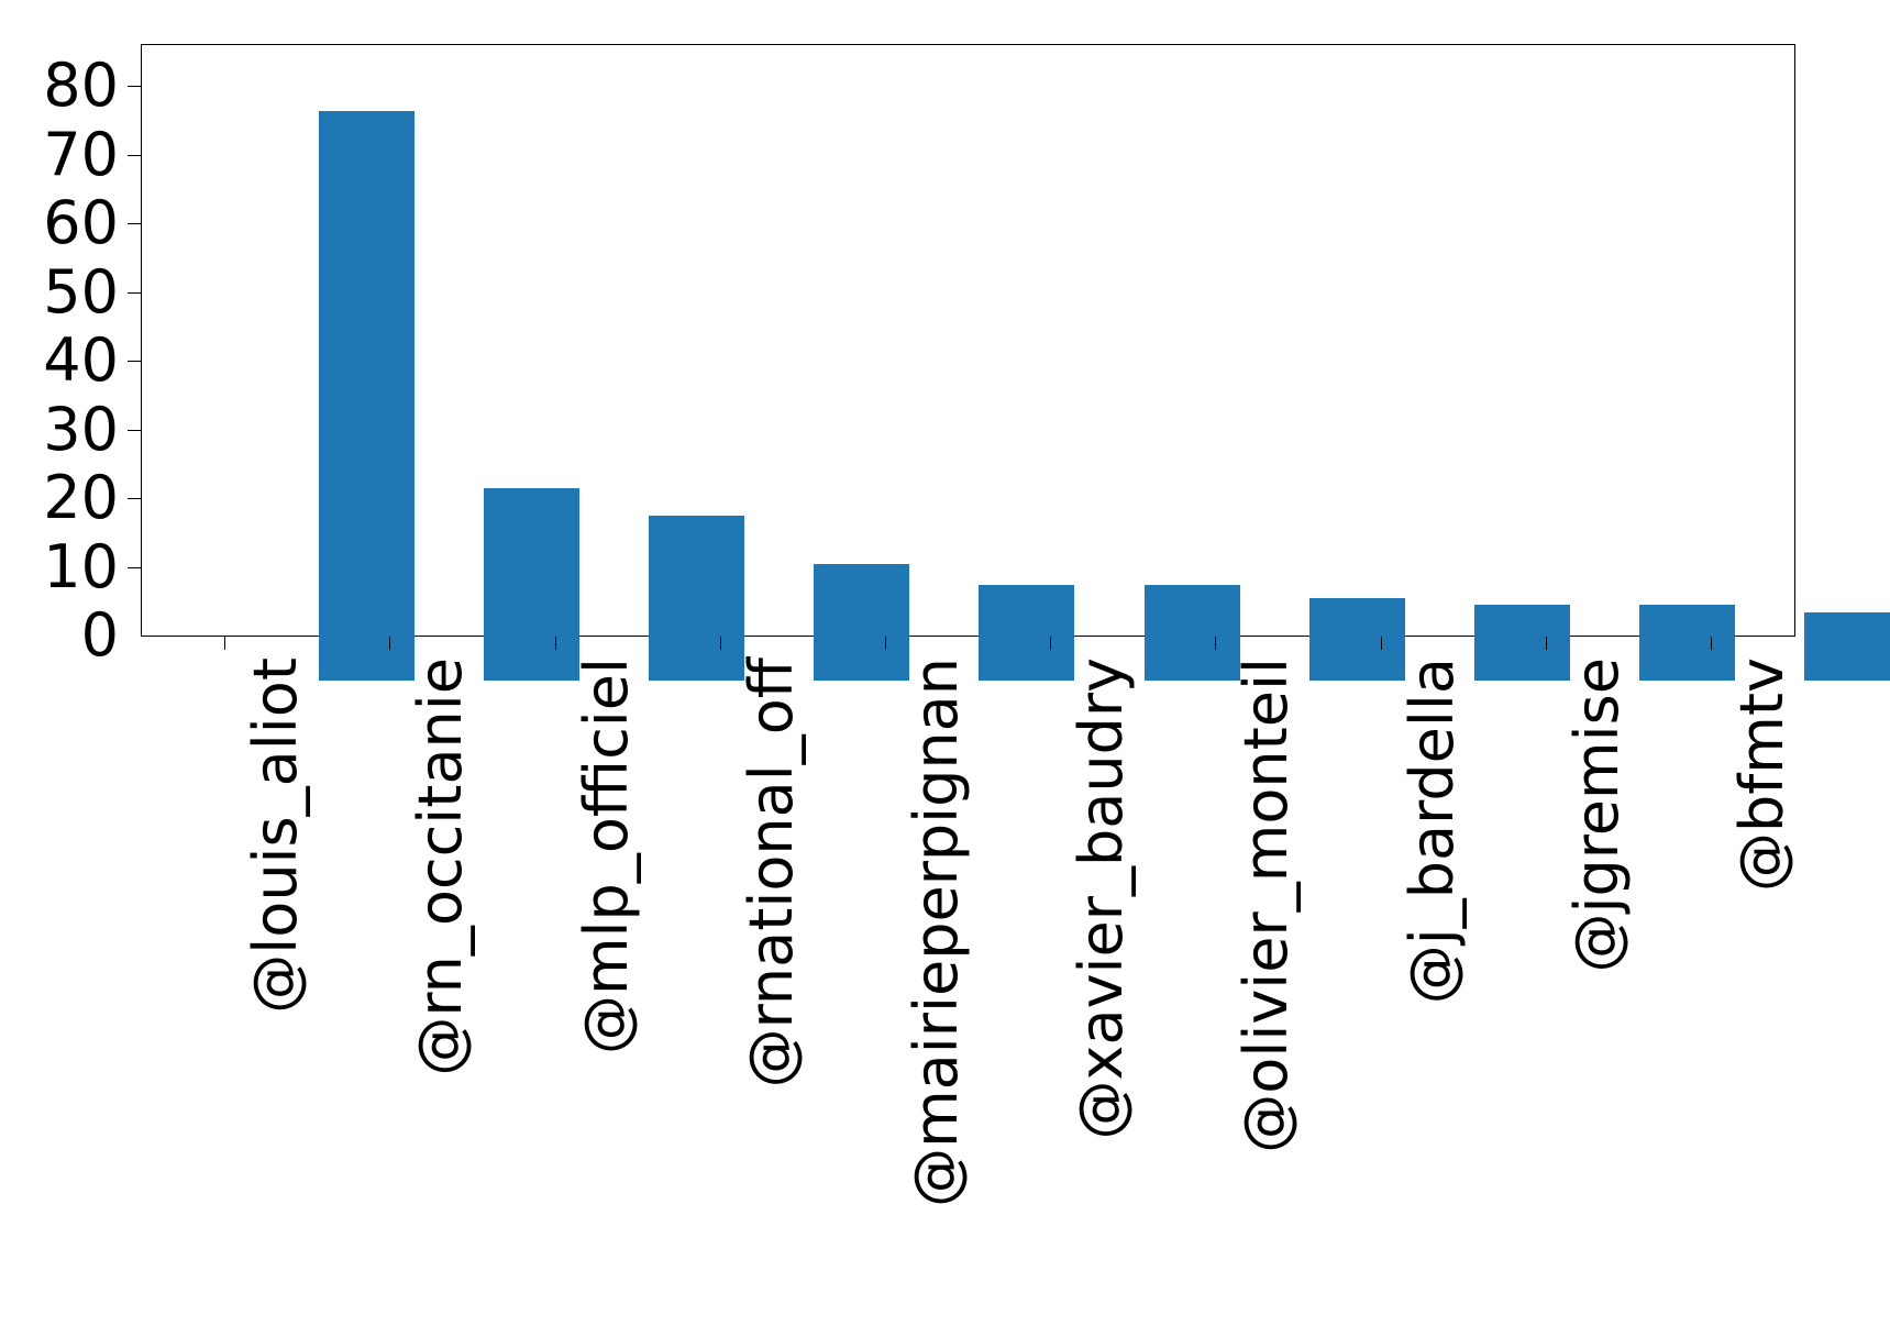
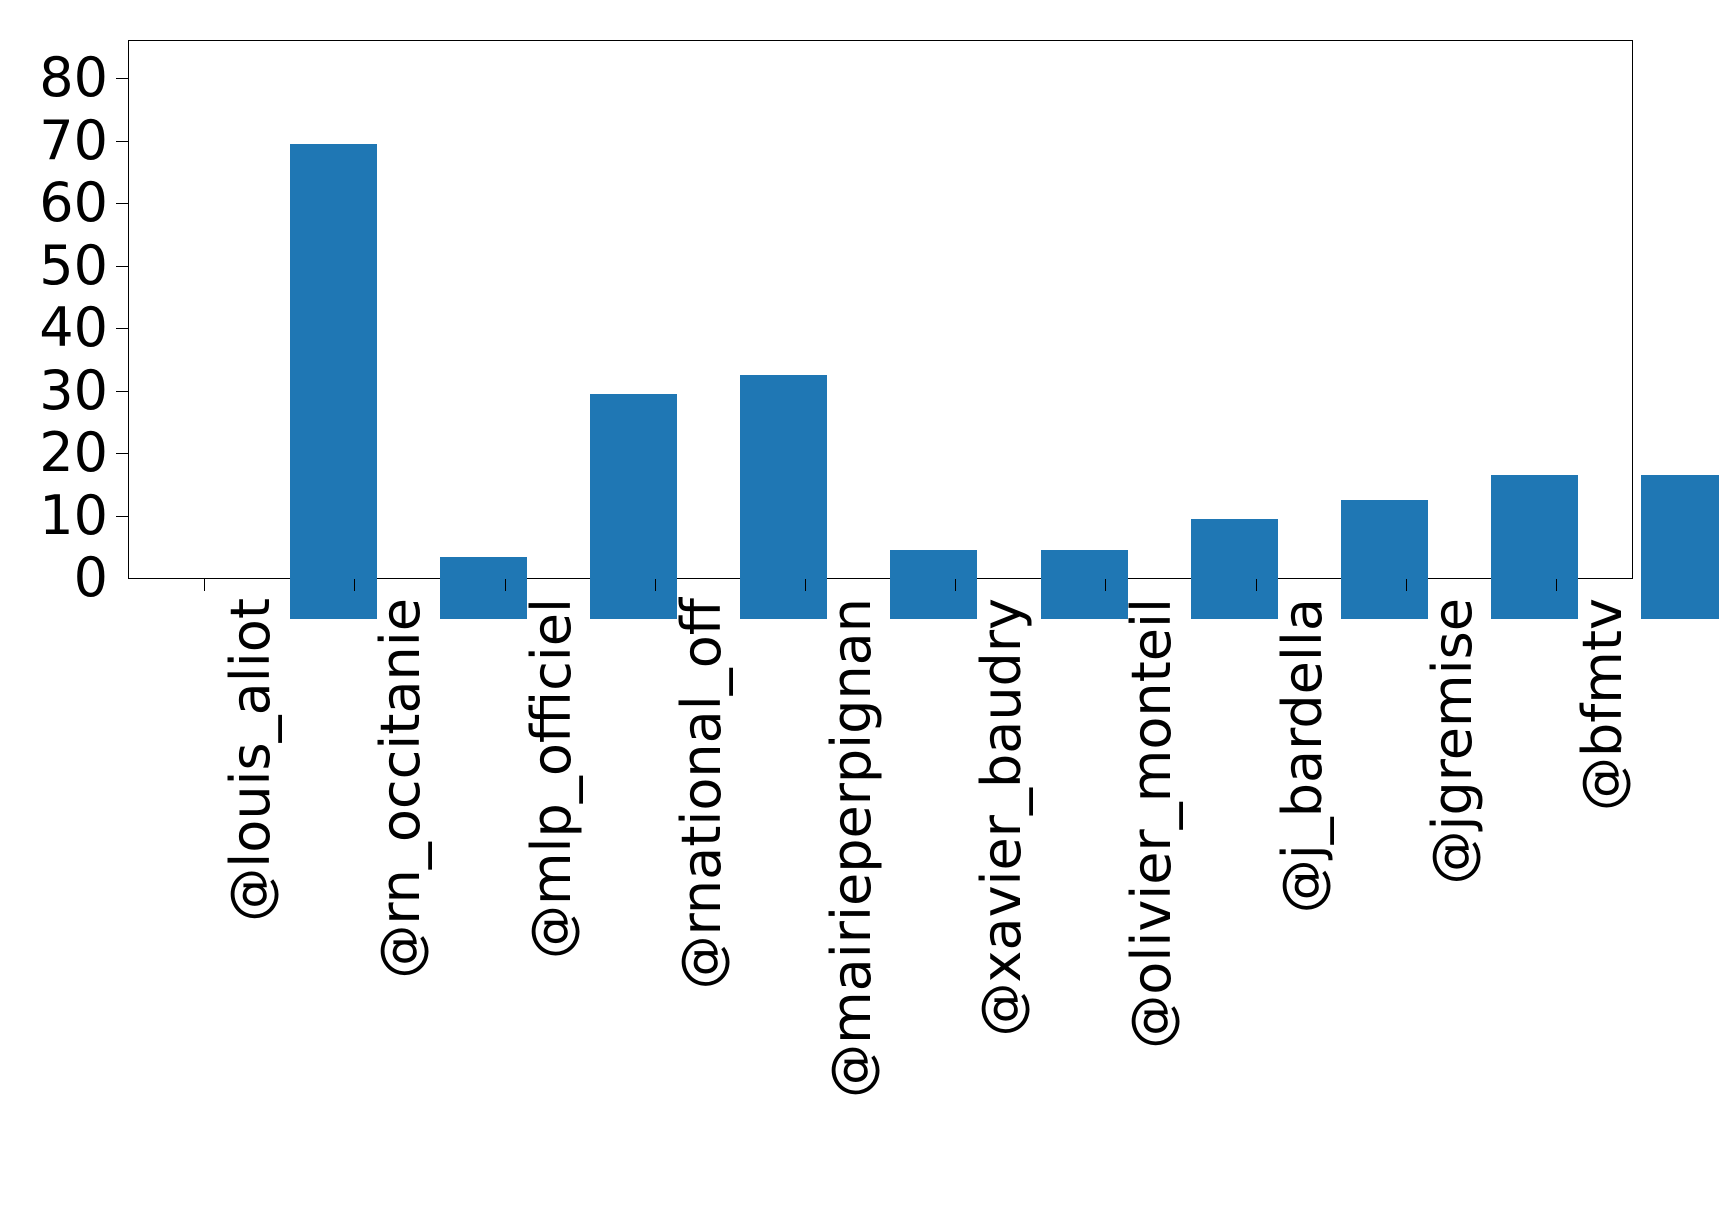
@louis_aliot: 83 -> 76
@rn_occitanie: 28 -> 10
@mlp_officiel: 24 -> 36
@rnational_off: 17 -> 39
@mairieperpignan: 14 -> 11
@xavier_baudry: 14 -> 11
@olivier_monteil: 12 -> 16
@j_bardella: 11 -> 19
@jgremise: 11 -> 23
@bfmtv: 10 -> 23
